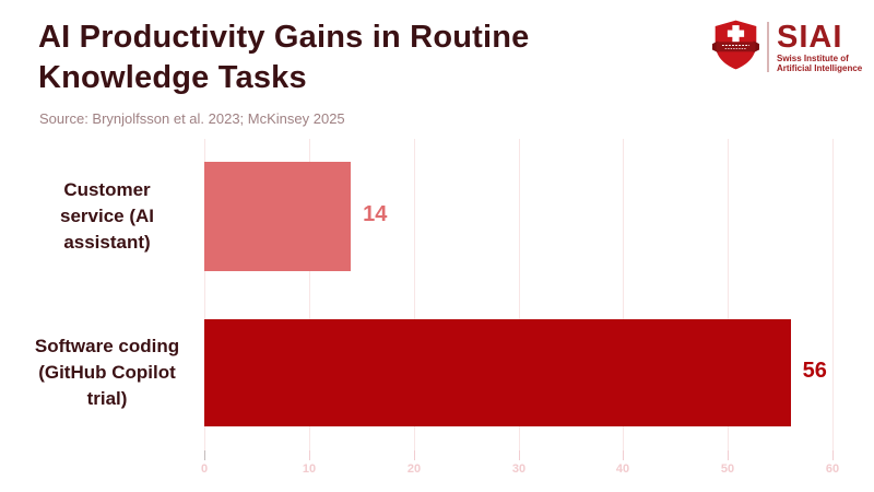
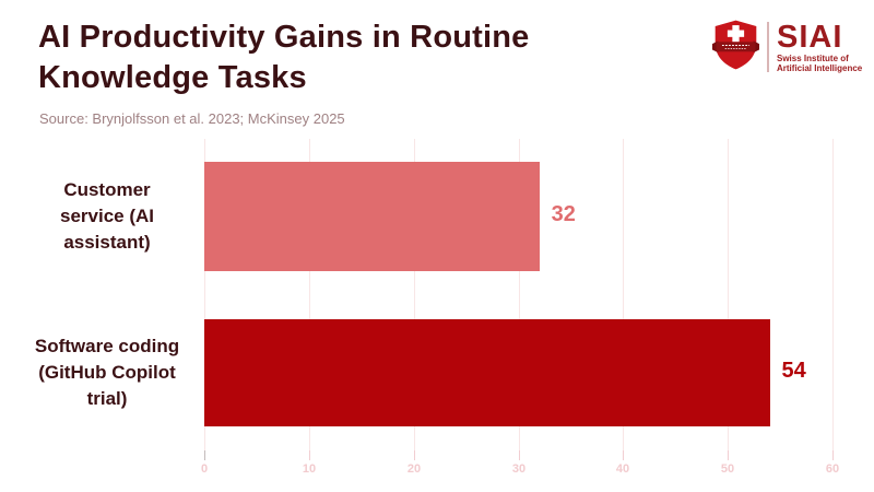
Customer service (AI assistant): 14 -> 32
Software coding (GitHub Copilot trial): 56 -> 54
